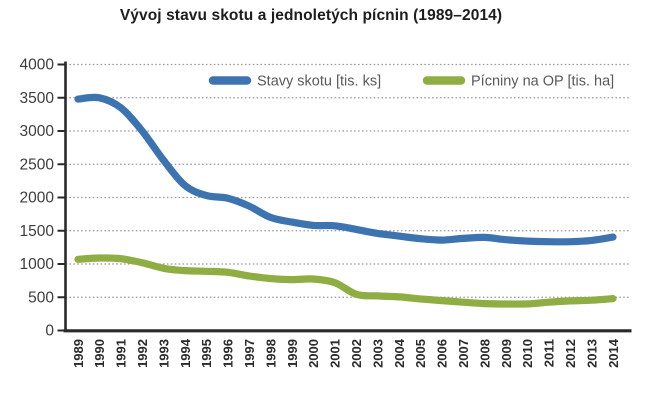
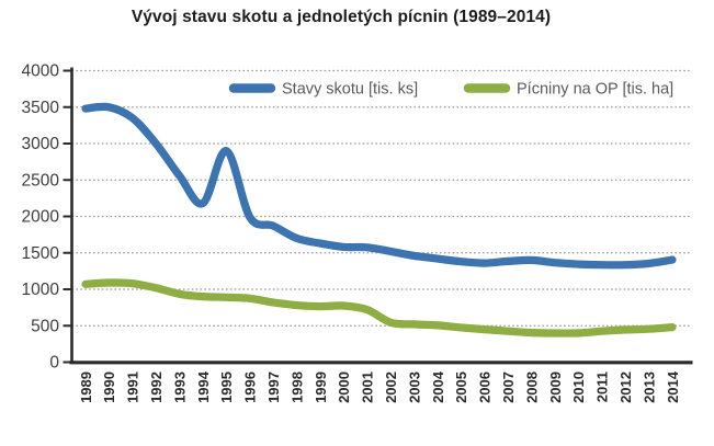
Stavy skotu [tis. ks]/1995: 2000 -> 2900
